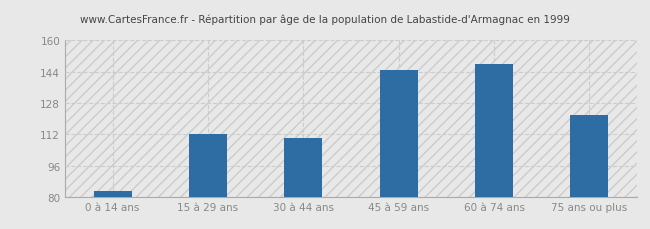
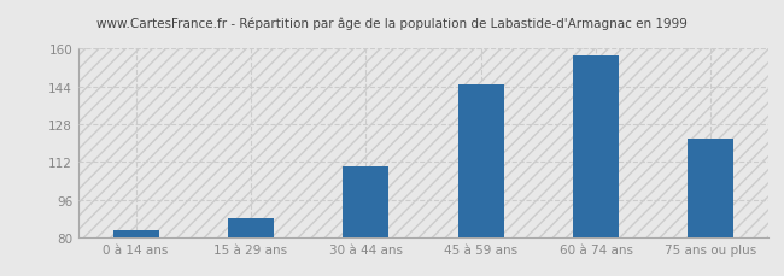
15 à 29 ans: 112 -> 88
60 à 74 ans: 148 -> 157
